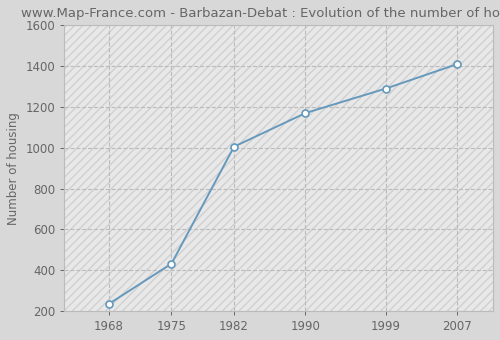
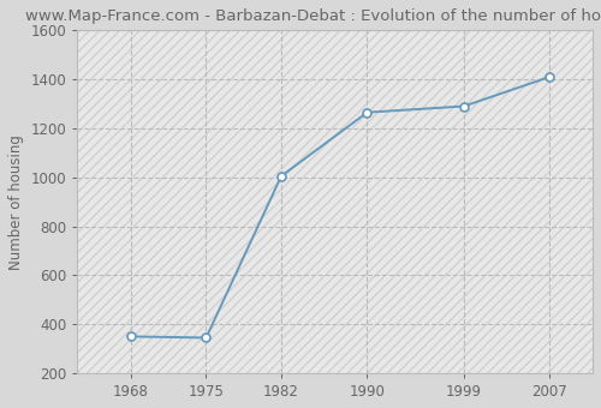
1968: 235 -> 350
1975: 432 -> 345
1990: 1170 -> 1265
